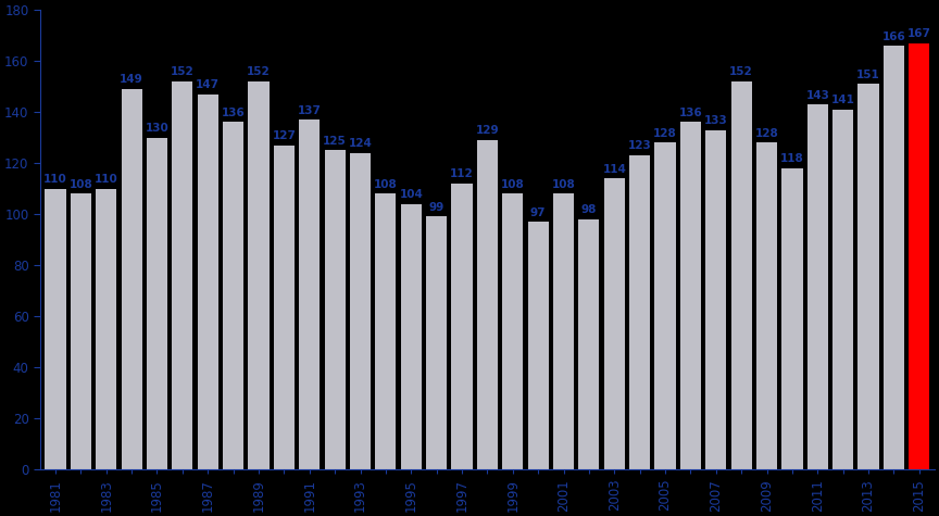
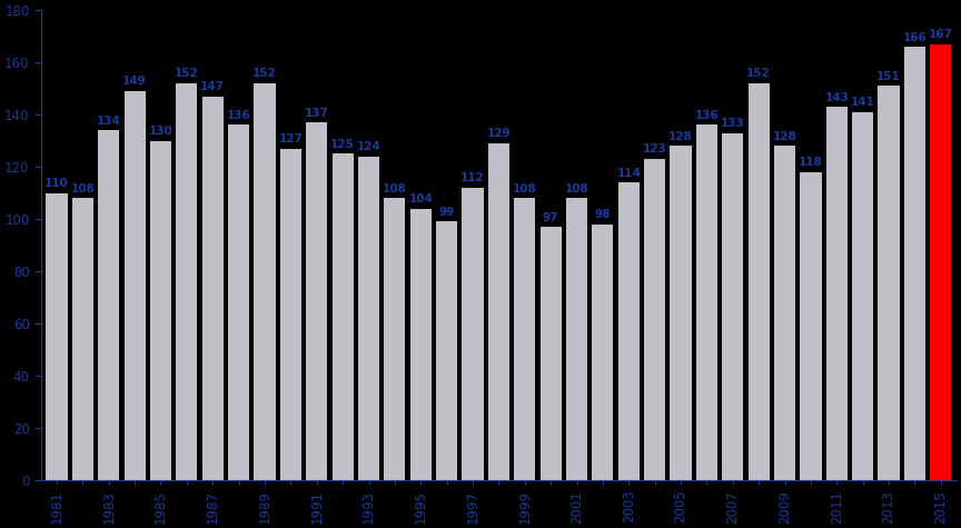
1983: 110 -> 134
